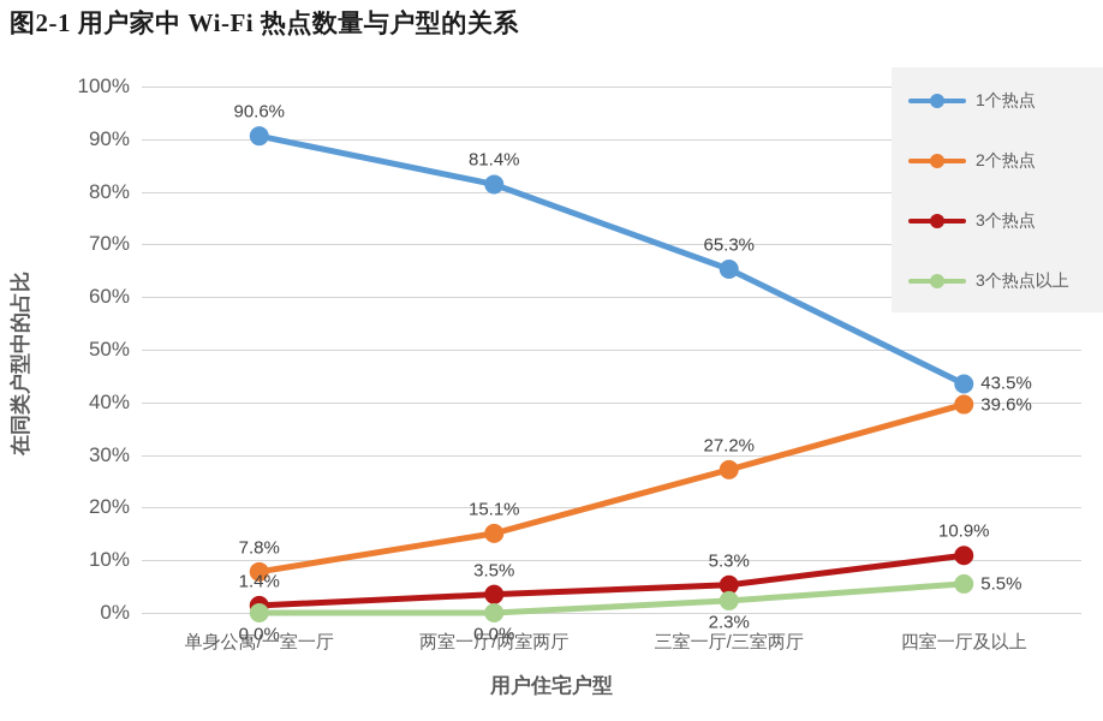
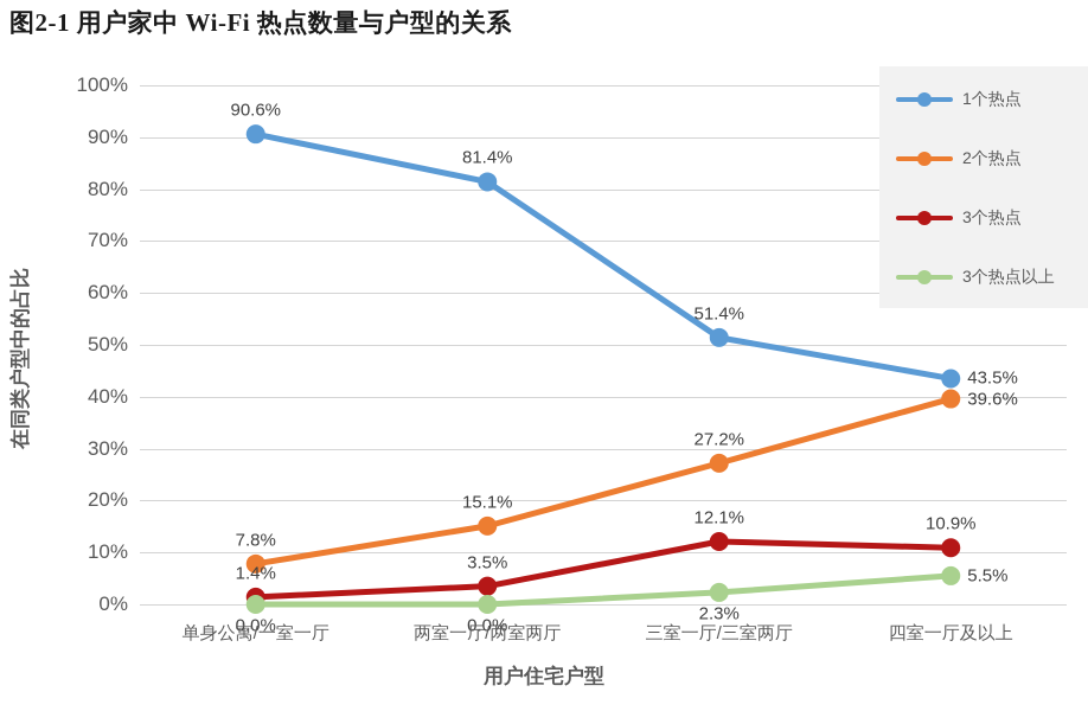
1个热点/三室一厅/三室两厅: 65.3% -> 51.4%
3个热点/三室一厅/三室两厅: 5.3% -> 12.1%
